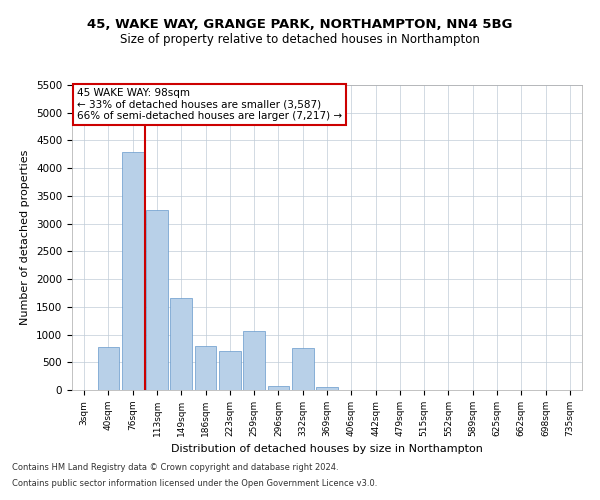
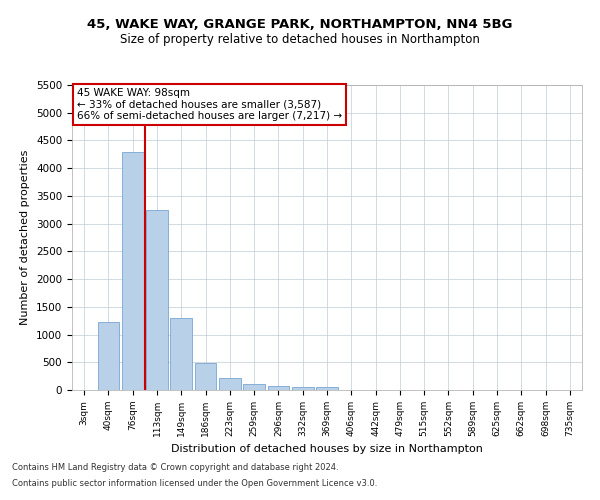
40sqm: 780 -> 1230
149sqm: 1660 -> 1290
186sqm: 800 -> 480
223sqm: 700 -> 210
259sqm: 1060 -> 110
332sqm: 760 -> 50
